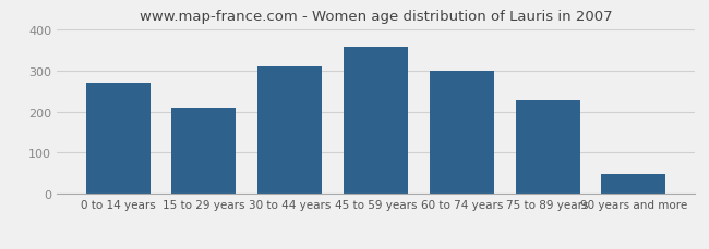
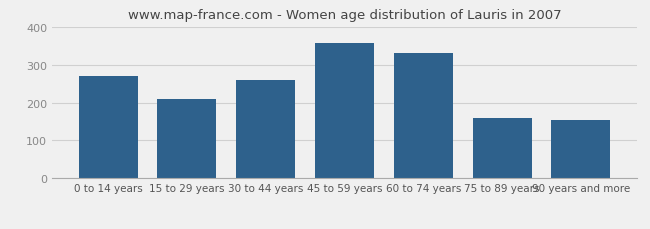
30 to 44 years: 310 -> 260
60 to 74 years: 300 -> 330
75 to 89 years: 227 -> 160
90 years and more: 48 -> 155
